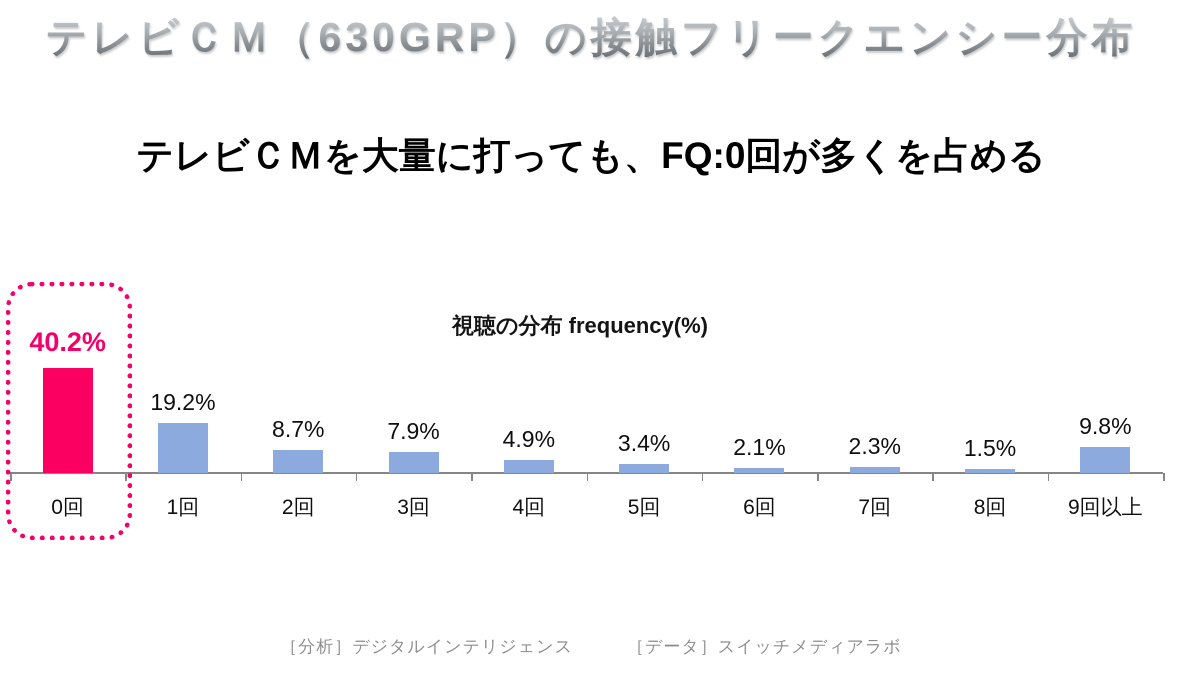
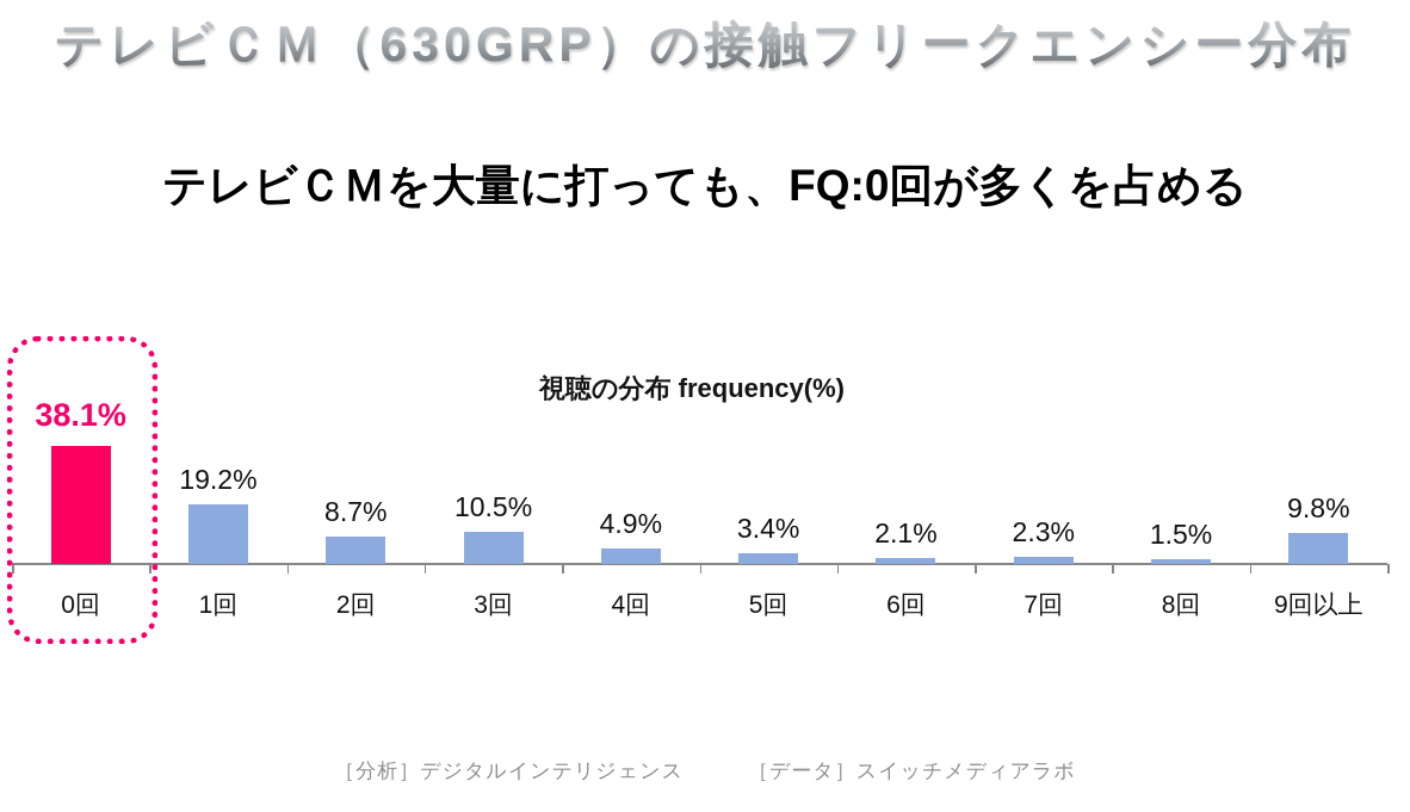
0回: 40.2% -> 38.1%
3回: 7.9% -> 10.5%
